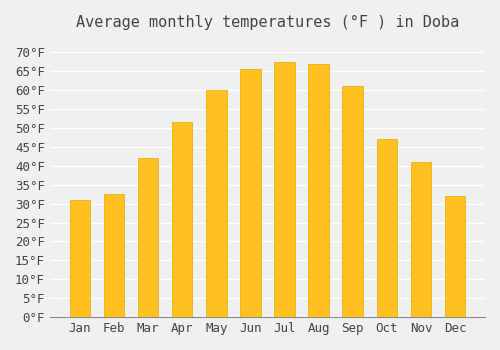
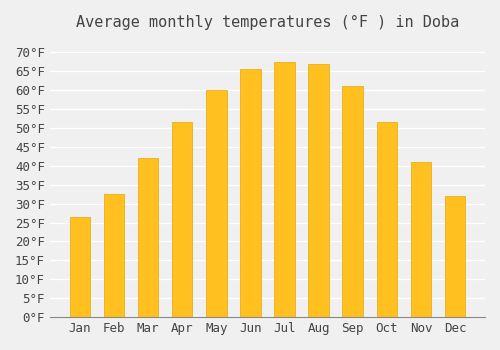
Jan: 31.0°F -> 26.5°F
Oct: 47.0°F -> 51.5°F
